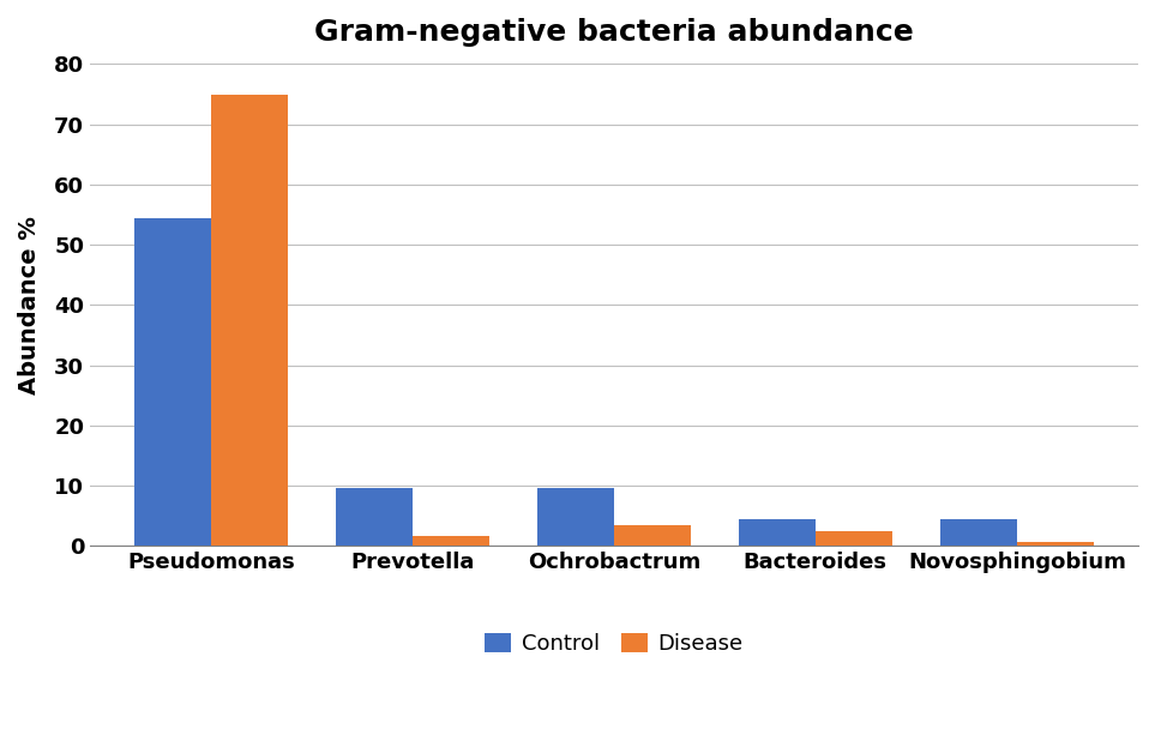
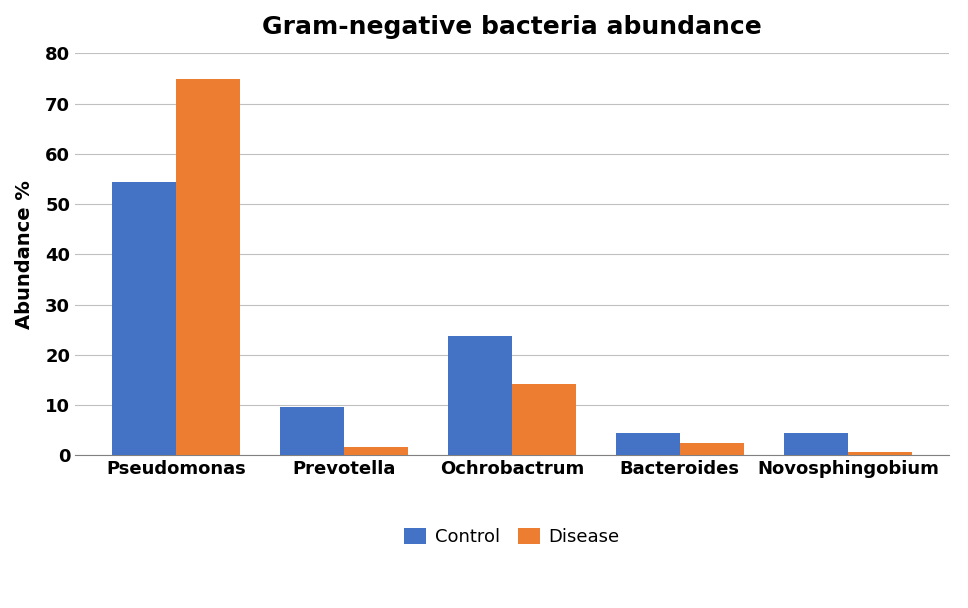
Control/Ochrobactrum: 9.7 -> 23.8
Disease/Ochrobactrum: 3.5 -> 14.2
